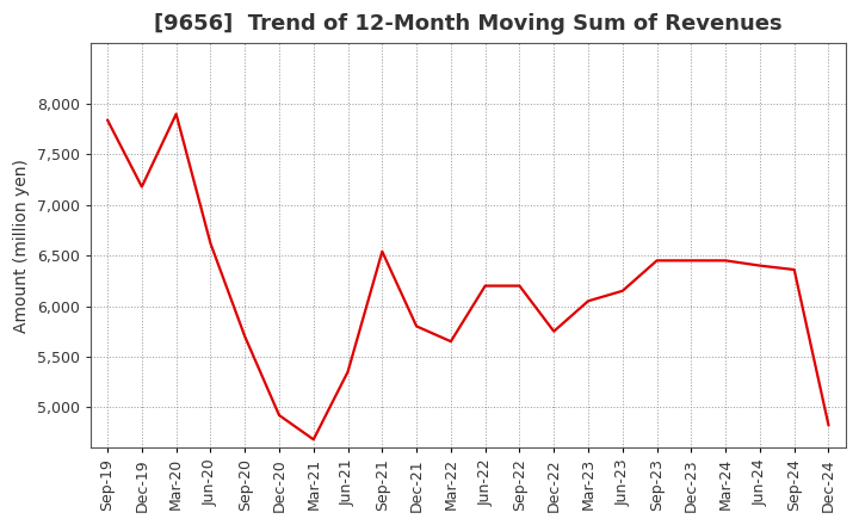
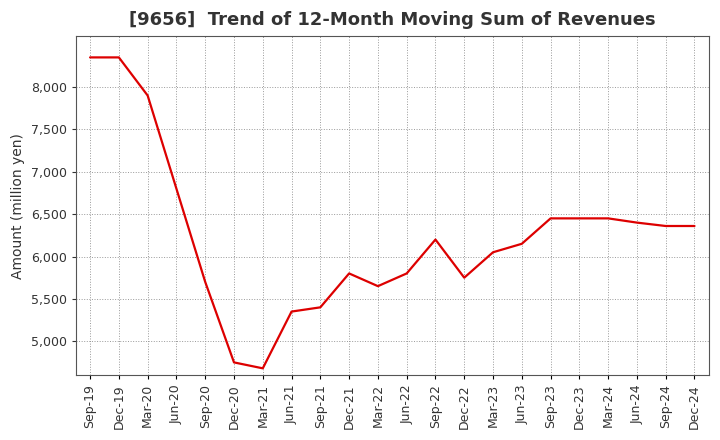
Sep-19: 7,840 -> 8,350
Dec-19: 7,180 -> 8,350
Jun-20: 6,620 -> 6,800
Dec-20: 4,920 -> 4,750
Sep-21: 6,540 -> 5,400
Jun-22: 6,200 -> 5,800
Dec-24: 4,820 -> 6,360
